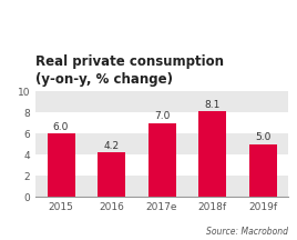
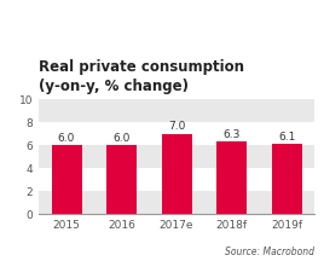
2016: 4.2 -> 6.0
2018f: 8.1 -> 6.3
2019f: 5.0 -> 6.1
